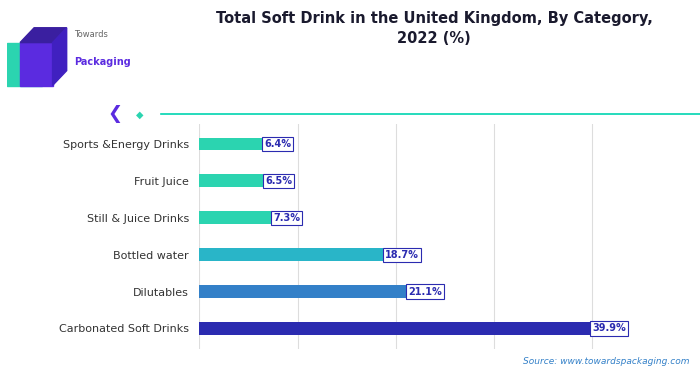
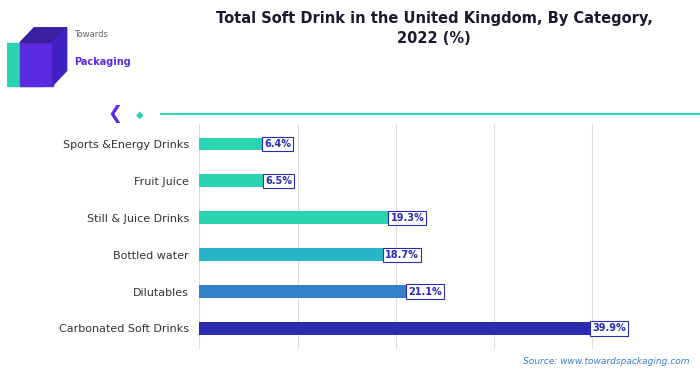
Still & Juice Drinks: 7.3% -> 19.3%
